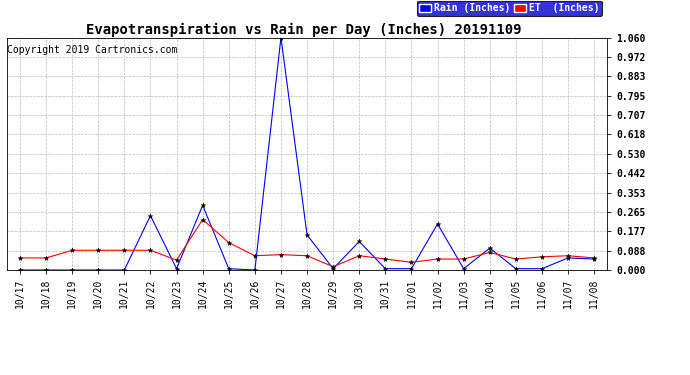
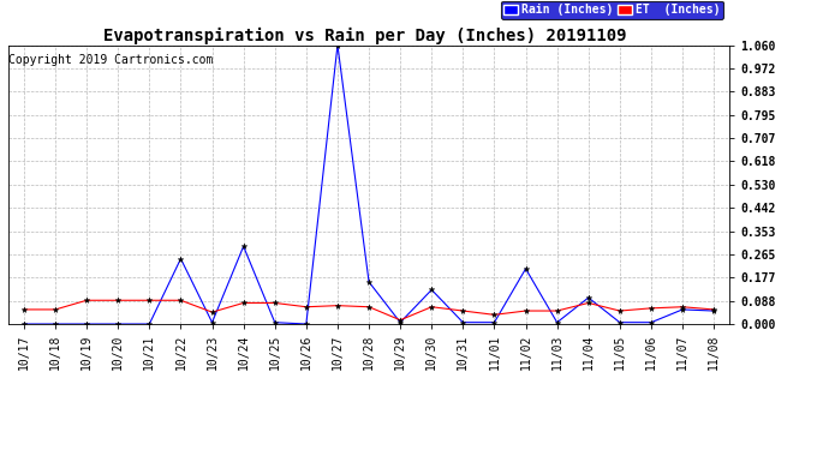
ET (Inches)/10/24: 0.230 -> 0.080
ET (Inches)/10/25: 0.125 -> 0.080
